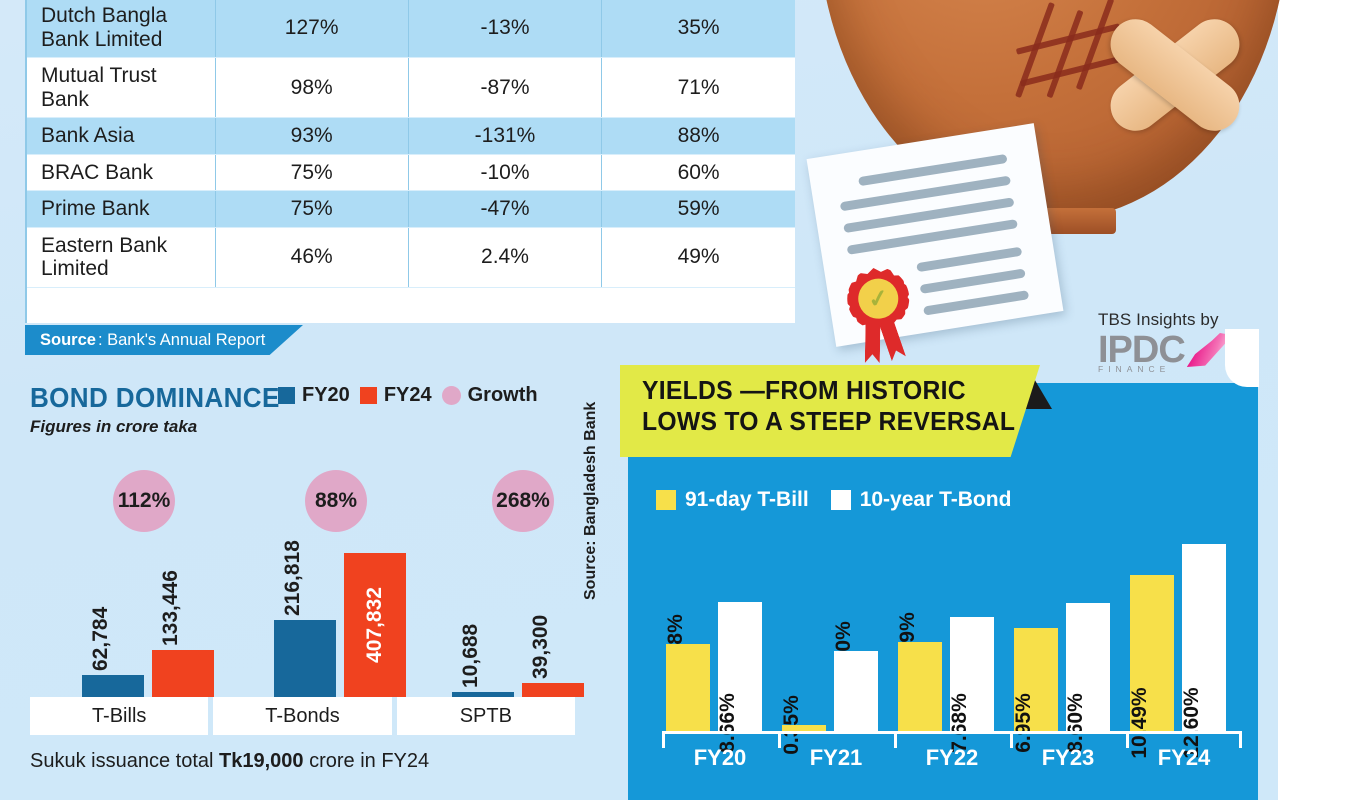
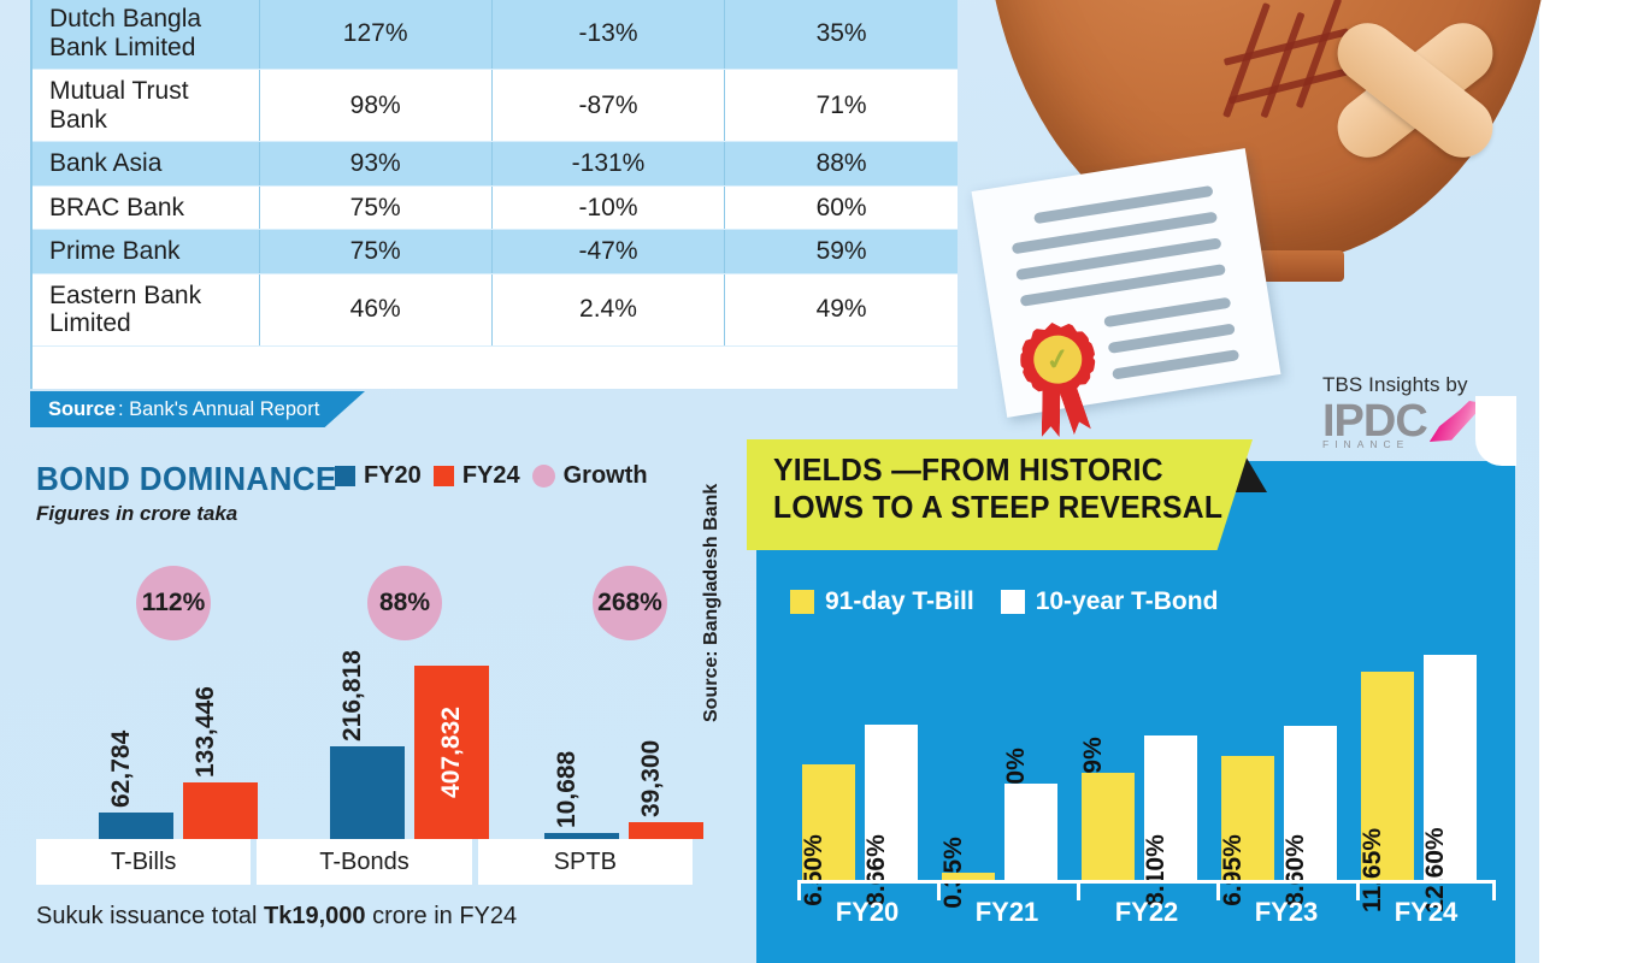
YIELDS —FROM HISTORIC LOWS TO A STEEP REVERSAL/91-day T-Bill/FY20: 5.88% -> 6.50%
YIELDS —FROM HISTORIC LOWS TO A STEEP REVERSAL/10-year T-Bond/FY22: 7.68% -> 8.10%
YIELDS —FROM HISTORIC LOWS TO A STEEP REVERSAL/91-day T-Bill/FY24: 10.49% -> 11.65%
